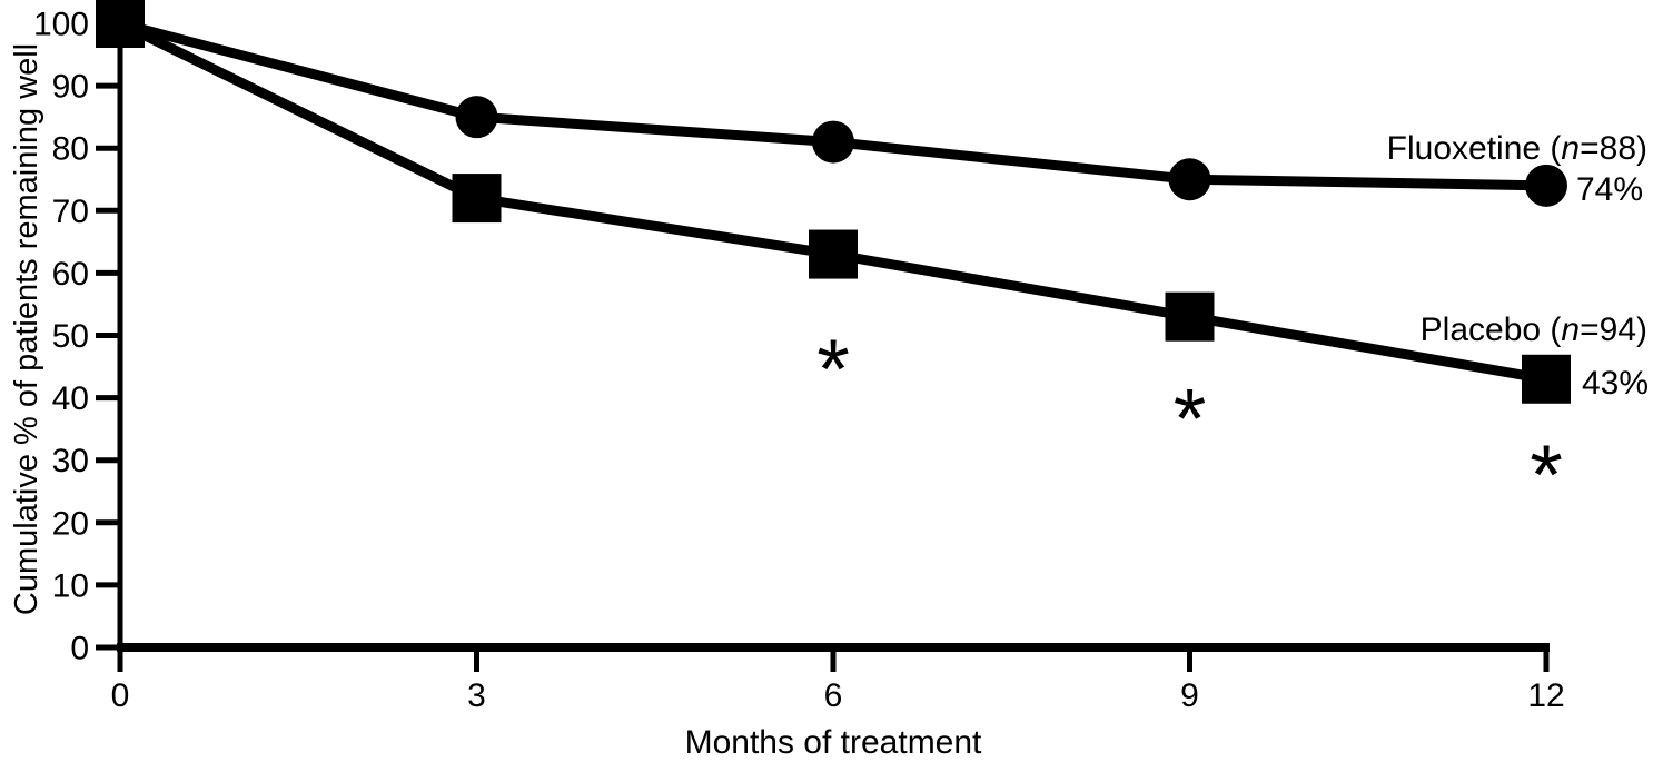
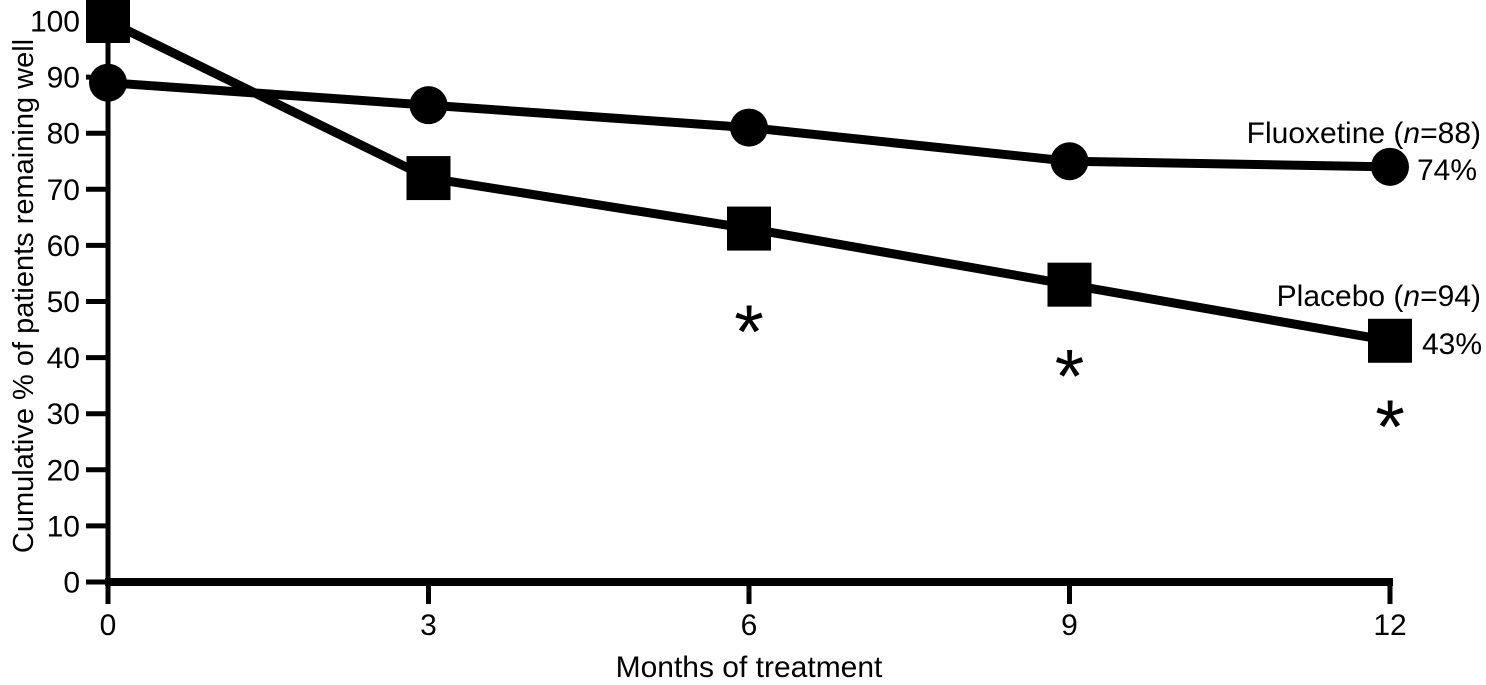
Fluoxetine (n=88)/0: 100 -> 89
